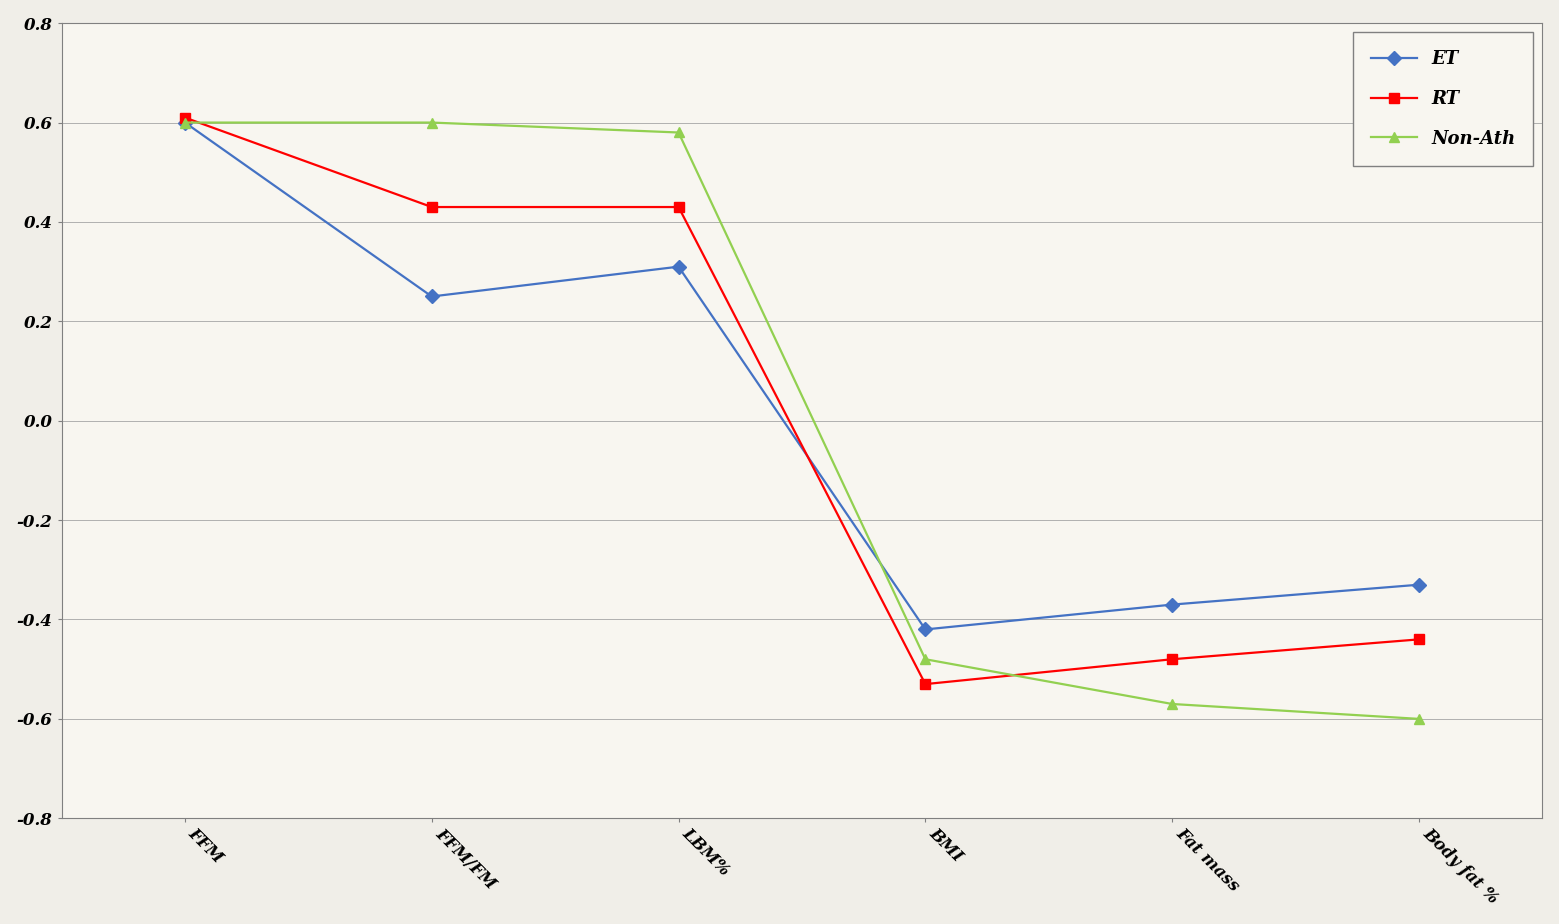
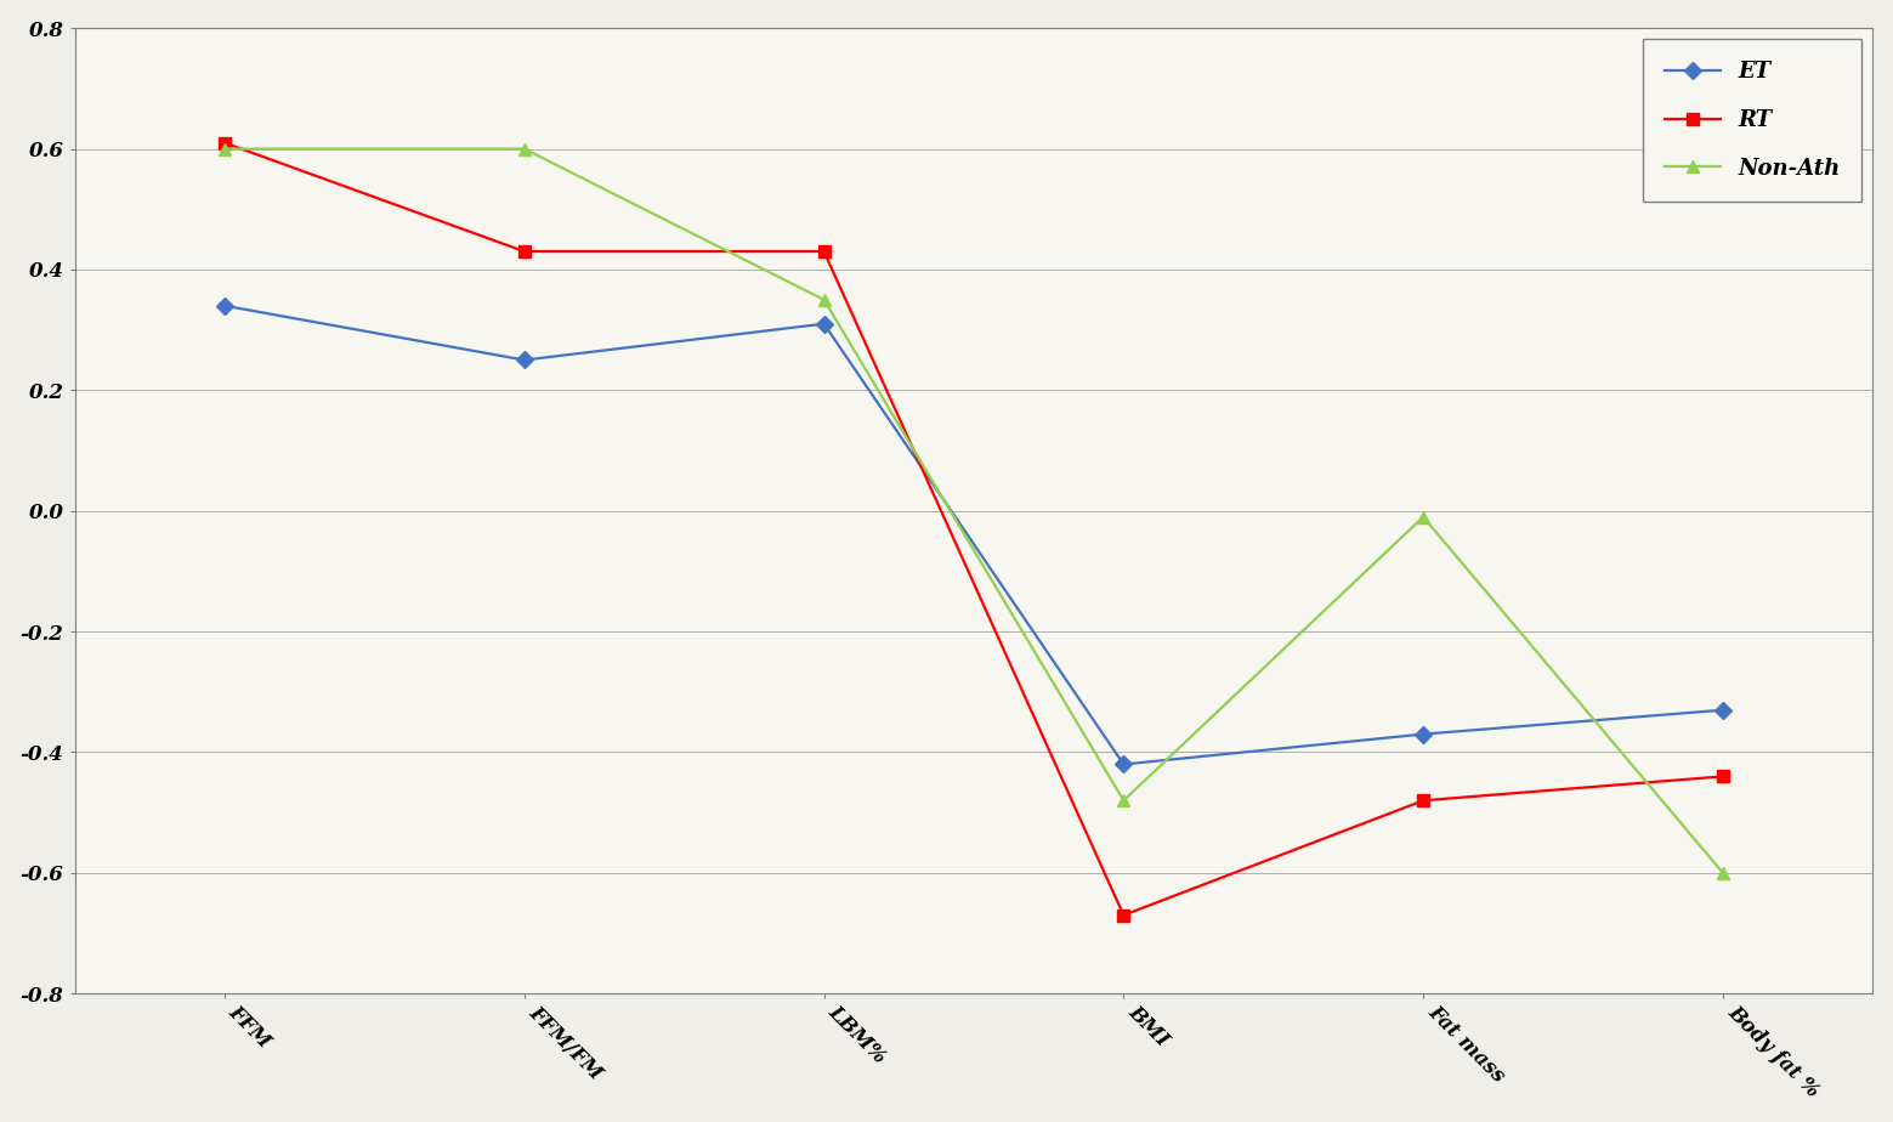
ET/FFM: 0.60 -> 0.34
Non-Ath/LBM%: 0.58 -> 0.35
RT/BMI: -0.53 -> -0.67
Non-Ath/Fat mass: -0.57 -> -0.01
